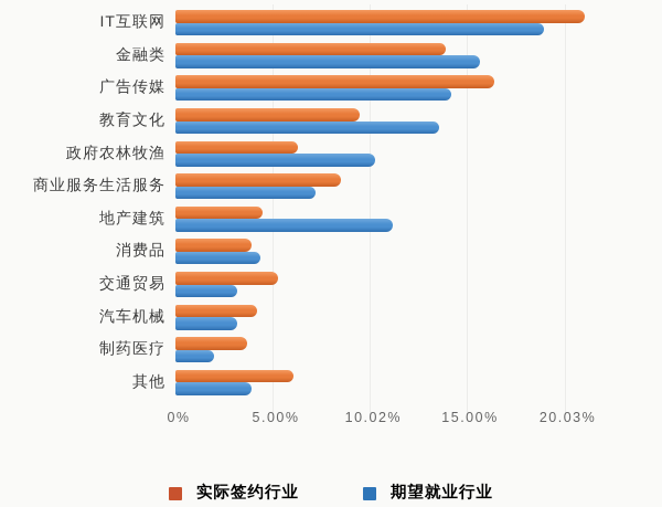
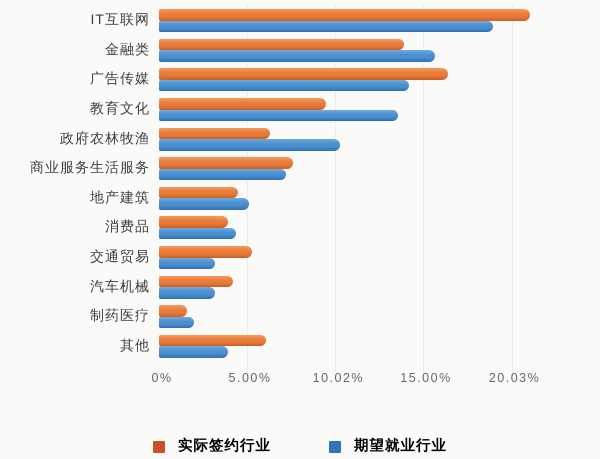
实际签约行业/商业服务生活服务: 8.5% -> 7.6%
期望就业行业/地产建筑: 11.2% -> 5.1%
实际签约行业/制药医疗: 3.7% -> 1.6%
